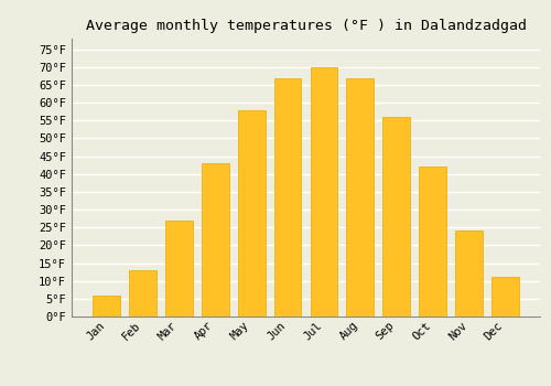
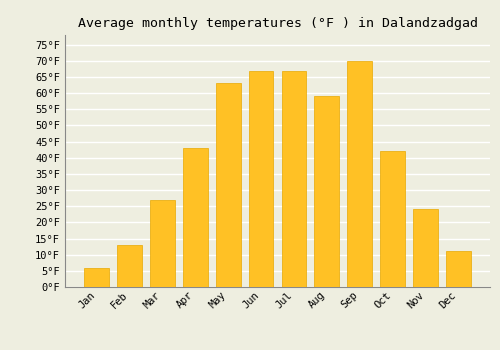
May: 58°F -> 63°F
Jul: 70°F -> 67°F
Aug: 67°F -> 59°F
Sep: 56°F -> 70°F
